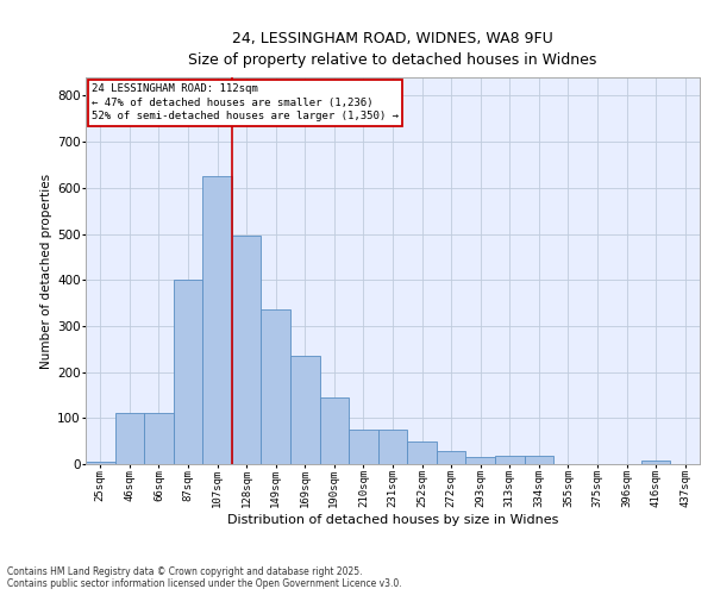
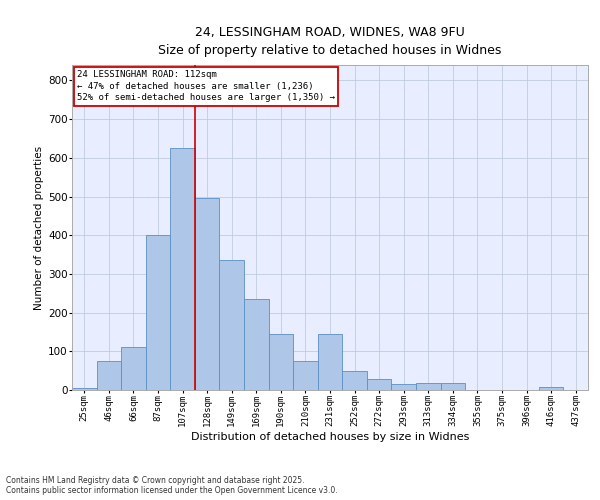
46sqm: 110 -> 75
231sqm: 75 -> 145
